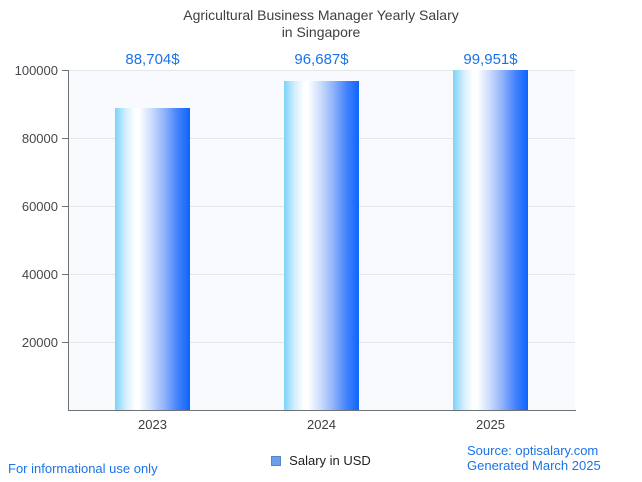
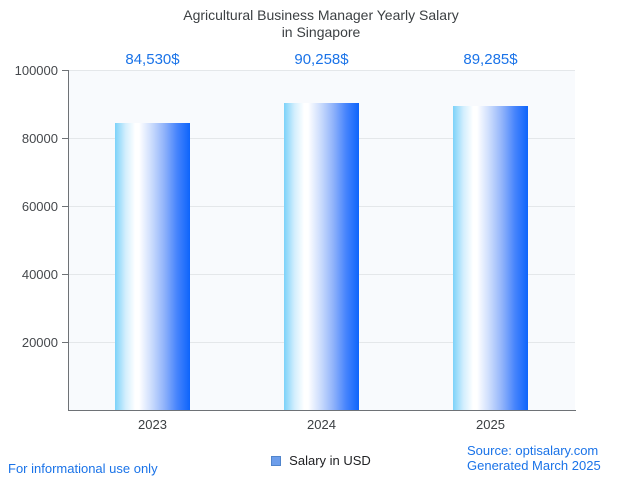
2023: 88,704 -> 84,530
2024: 96,687 -> 90,258
2025: 99,951 -> 89,285
